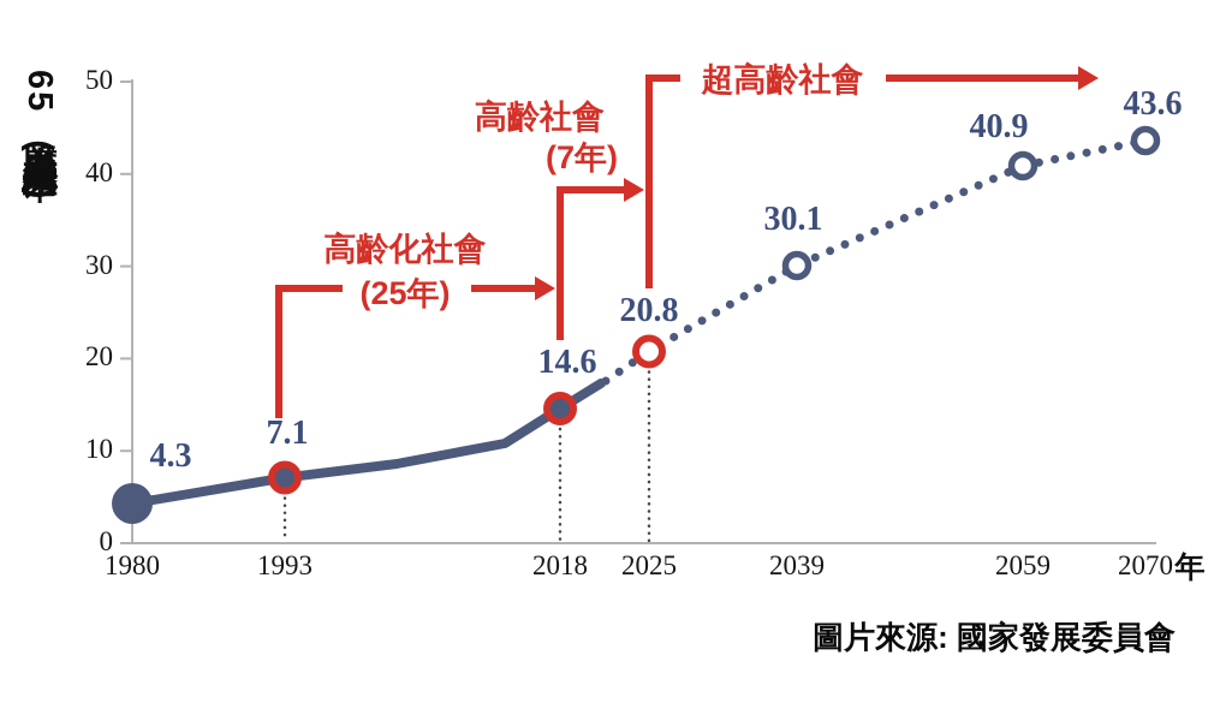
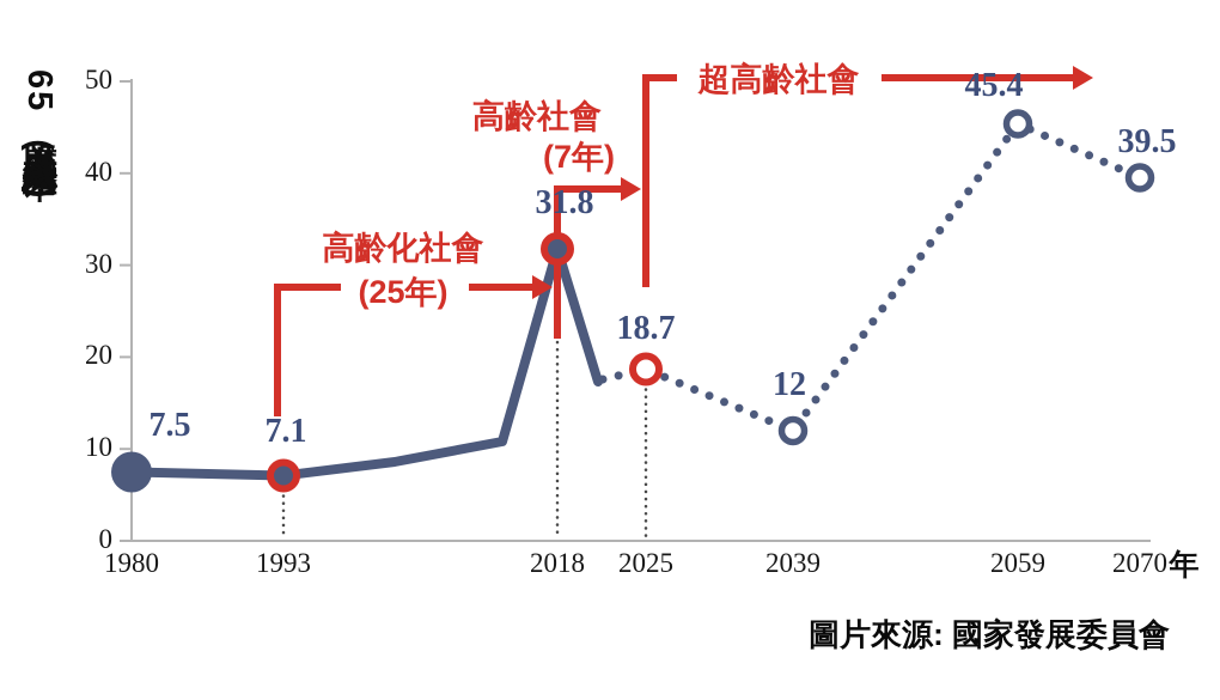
1980: 4.3 -> 7.5
2018: 14.6 -> 31.8
2025: 20.8 -> 18.7
2039: 30.1 -> 12
2059: 40.9 -> 45.4
2070: 43.6 -> 39.5
